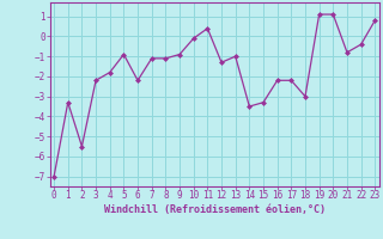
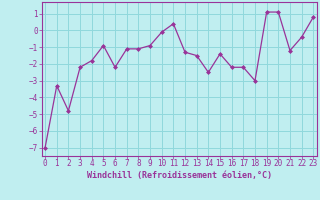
2: -5.5 -> -4.8
13: -1.0 -> -1.5
14: -3.5 -> -2.5
15: -3.3 -> -1.4
21: -0.8 -> -1.2
